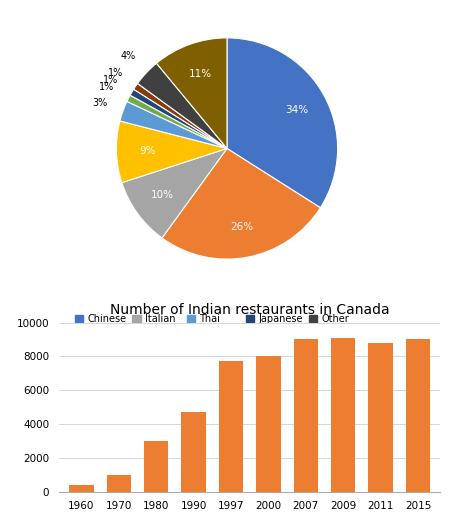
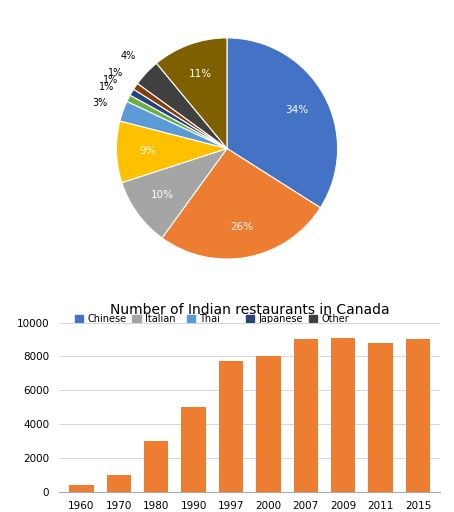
1990: 4700 -> 5000
